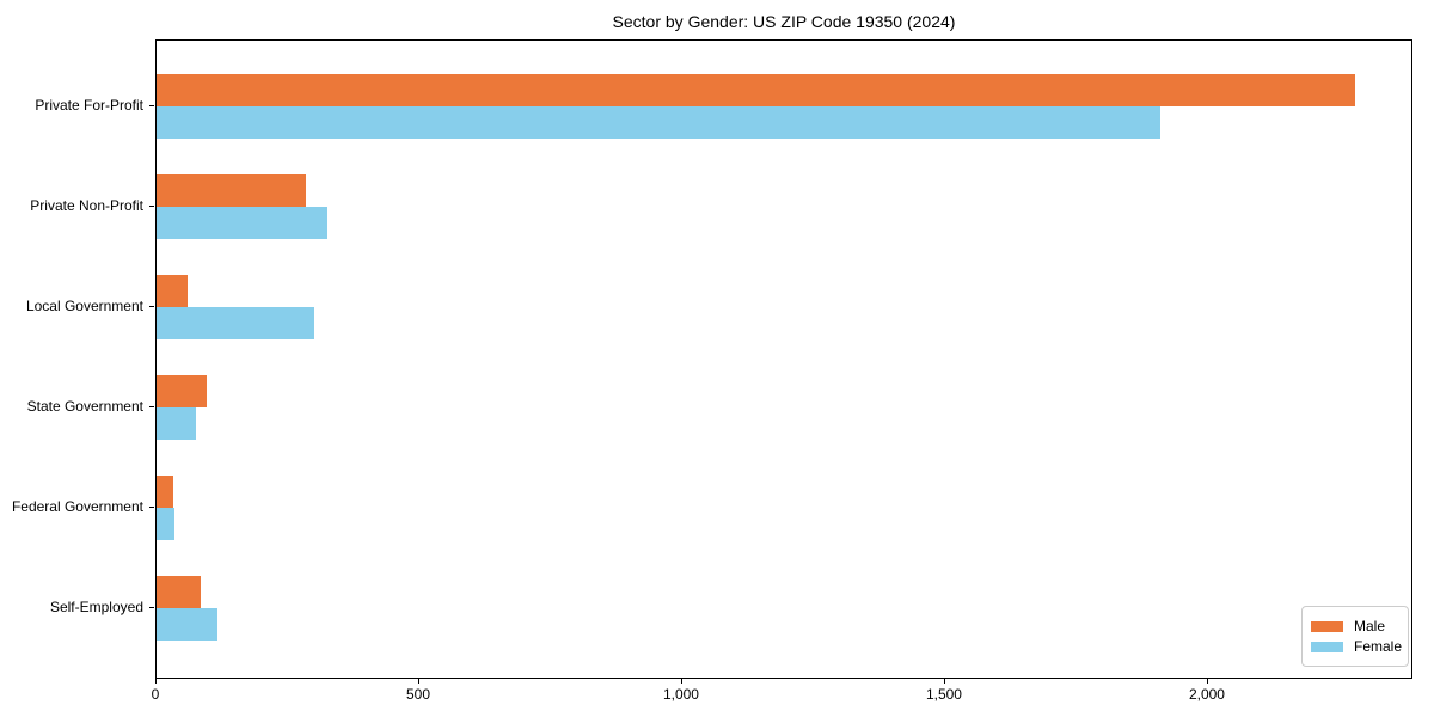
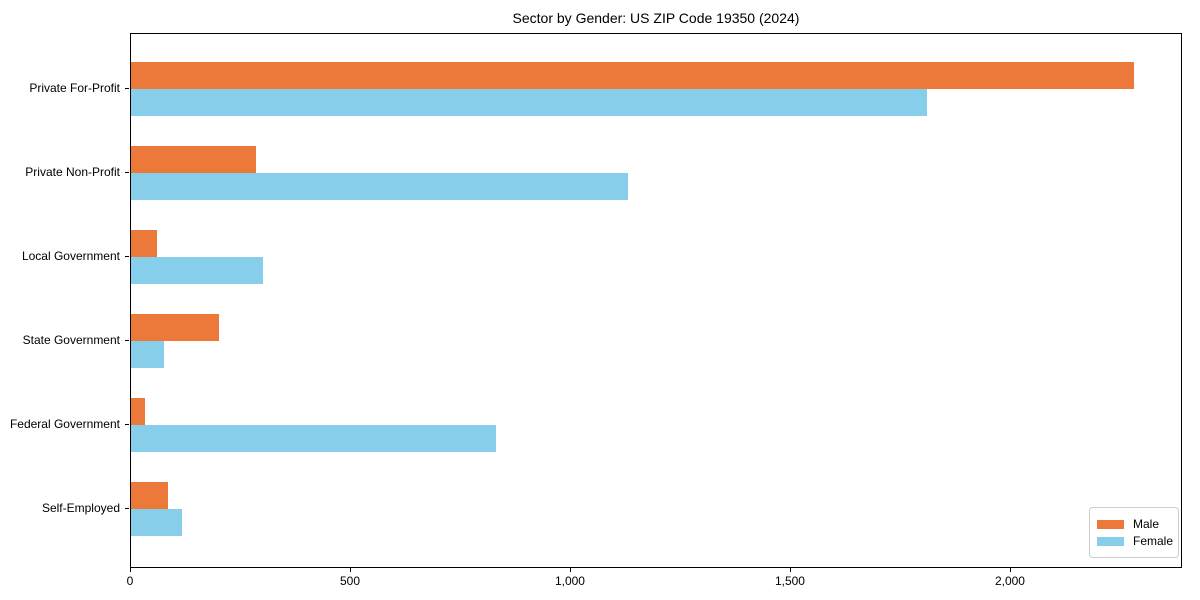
Female/Private For-Profit: 1910 -> 1810
Female/Private Non-Profit: 320 -> 1130
Male/State Government: 100 -> 200
Female/Federal Government: 30 -> 830
